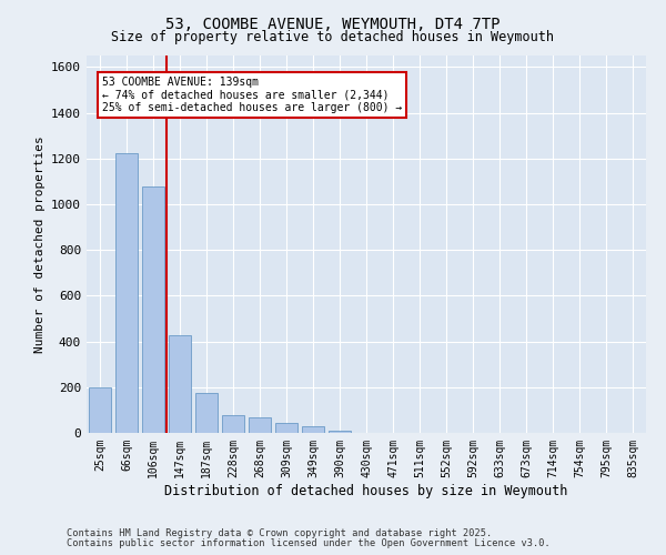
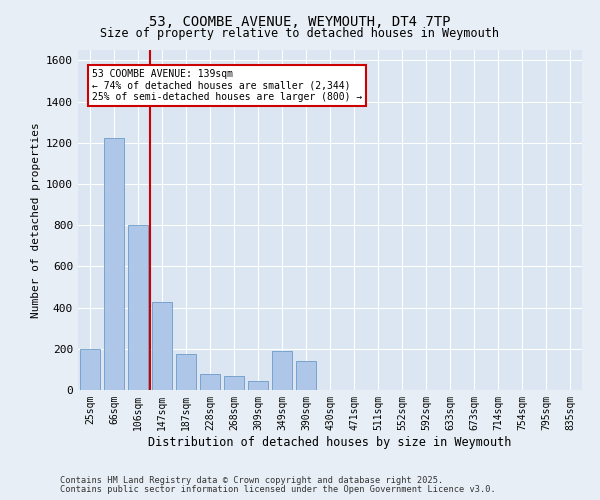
106sqm: 1075 -> 800
349sqm: 30 -> 190
390sqm: 10 -> 140
